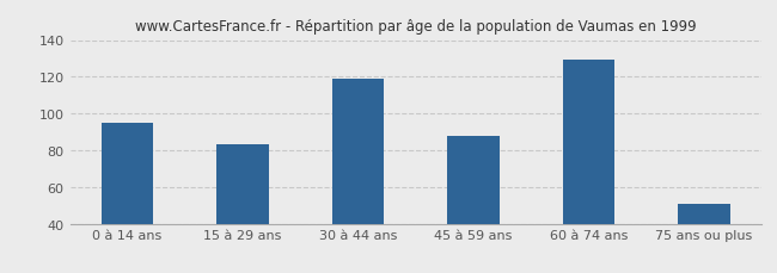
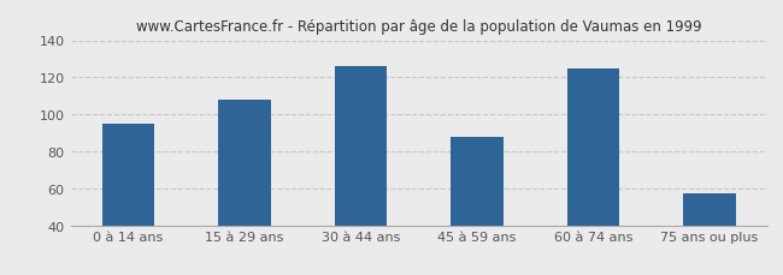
15 à 29 ans: 83 -> 108
30 à 44 ans: 119 -> 126
60 à 74 ans: 129 -> 125
75 ans ou plus: 51 -> 57
